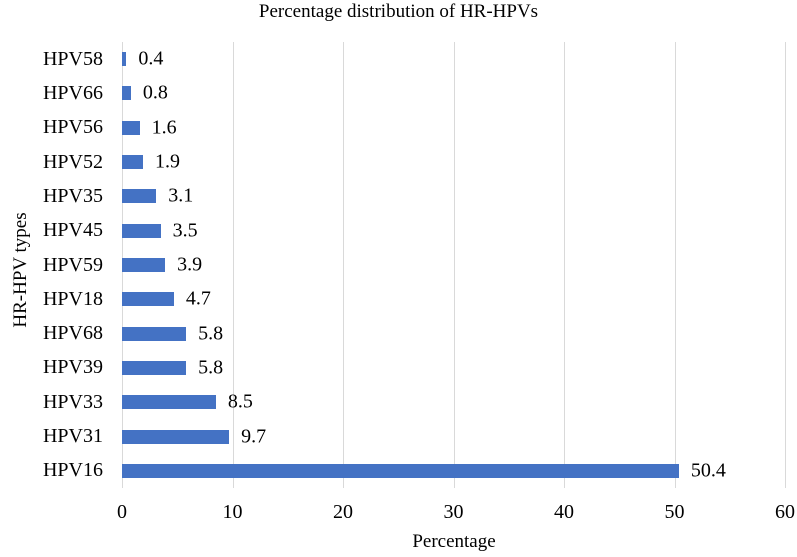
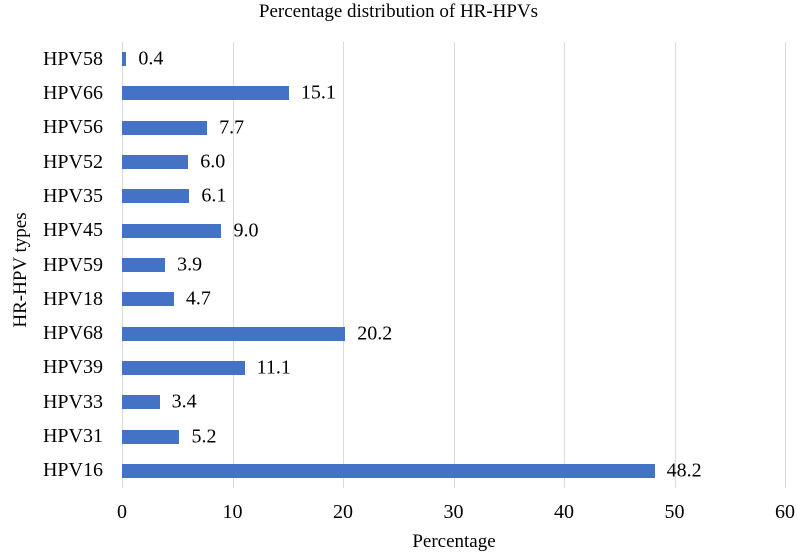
HPV66: 0.8 -> 15.1
HPV56: 1.6 -> 7.7
HPV52: 1.9 -> 6.0
HPV35: 3.1 -> 6.1
HPV45: 3.5 -> 9.0
HPV68: 5.8 -> 20.2
HPV39: 5.8 -> 11.1
HPV33: 8.5 -> 3.4
HPV31: 9.7 -> 5.2
HPV16: 50.4 -> 48.2
